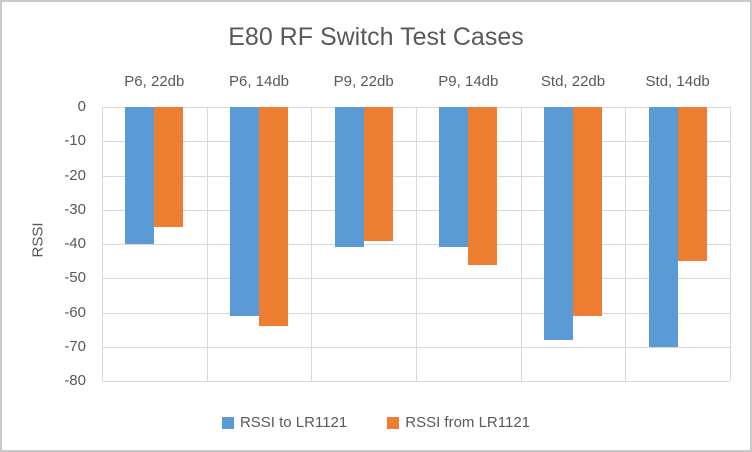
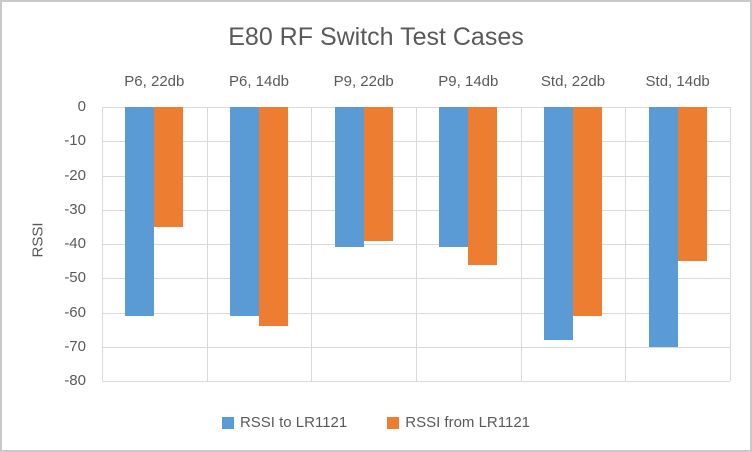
RSSI to LR1121/P6, 22db: -40 -> -61
